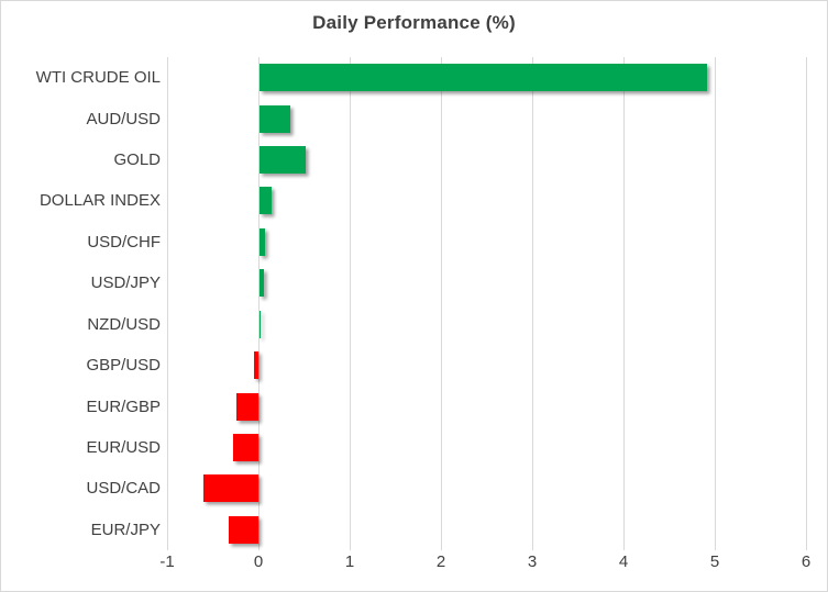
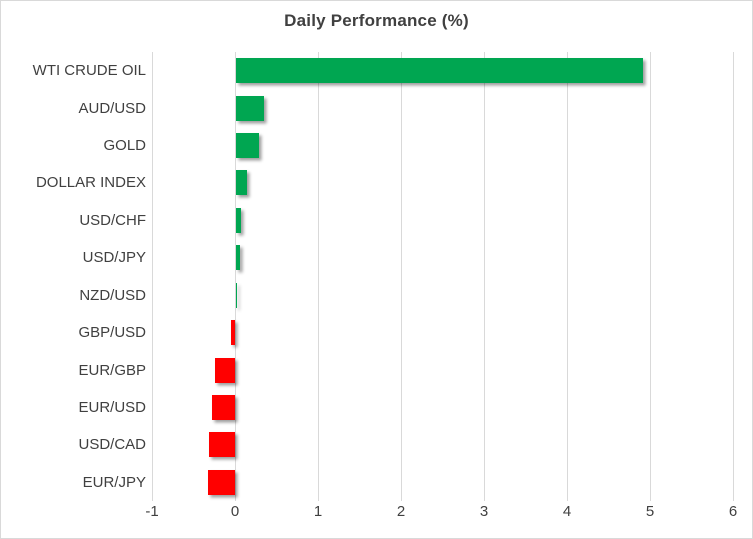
GOLD: 0.5 -> 0.3
USD/CAD: -0.6 -> -0.3
